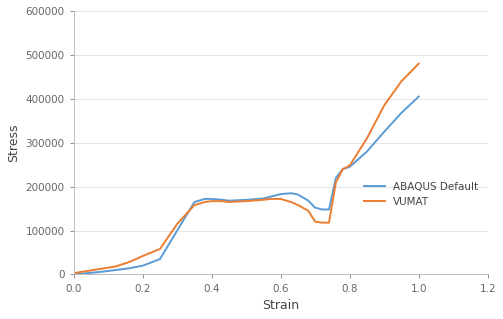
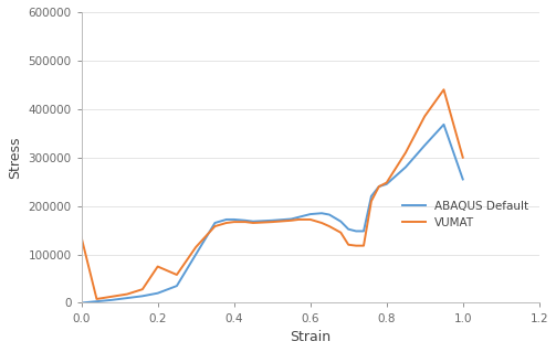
VUMAT/0.0: 3000 -> 135000
VUMAT/0.2: 42000 -> 75000
ABAQUS Default/1.0: 405000 -> 255000
VUMAT/1.0: 480000 -> 300000
